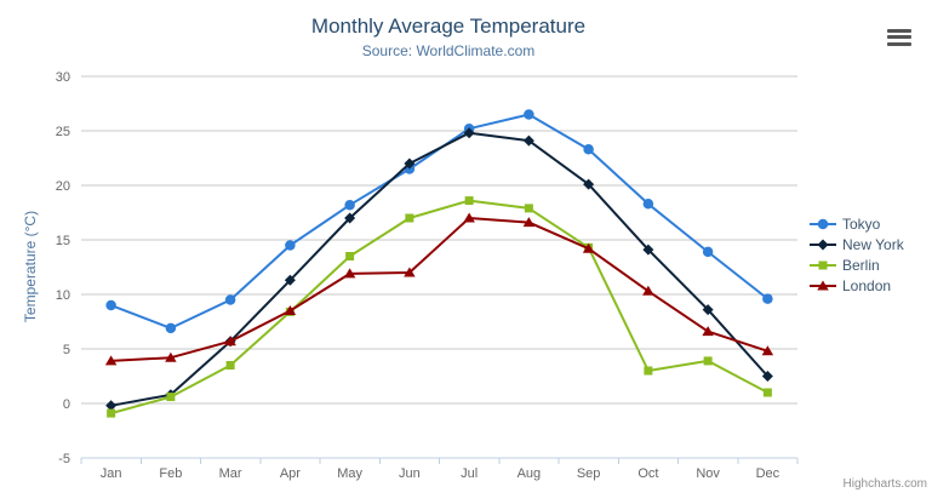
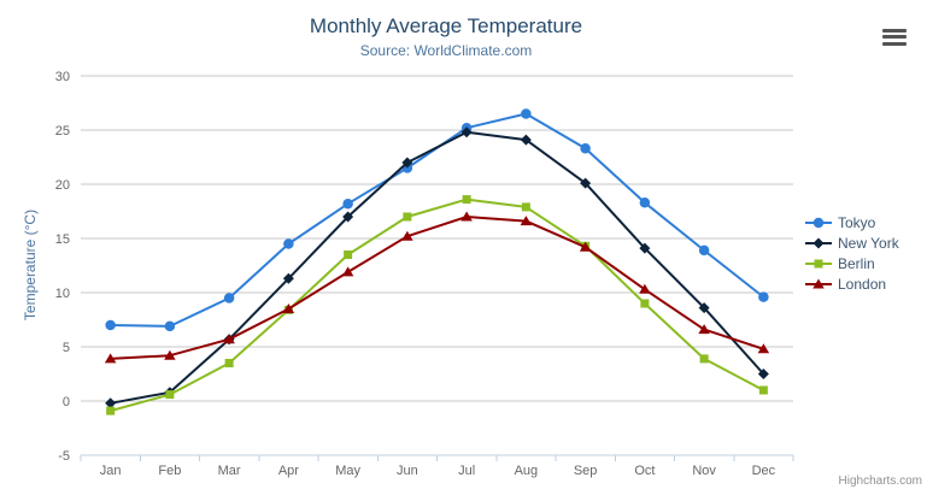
Tokyo/Jan: 9 -> 7
London/Jun: 12 -> 15
Berlin/Oct: 3 -> 9
